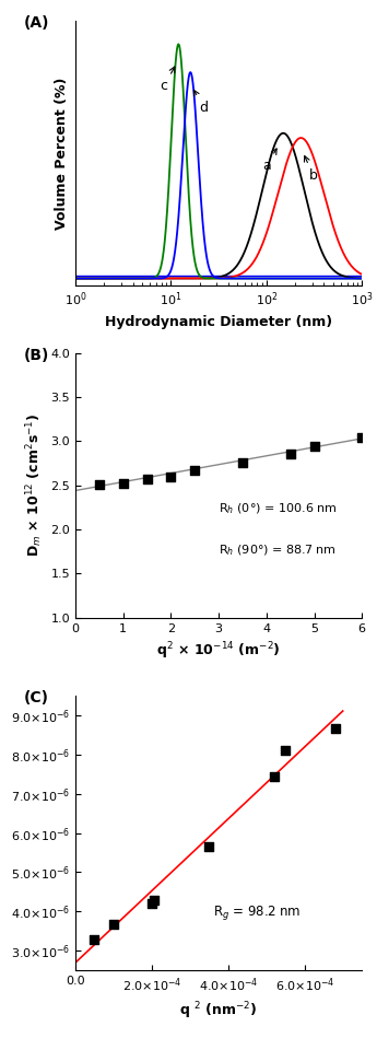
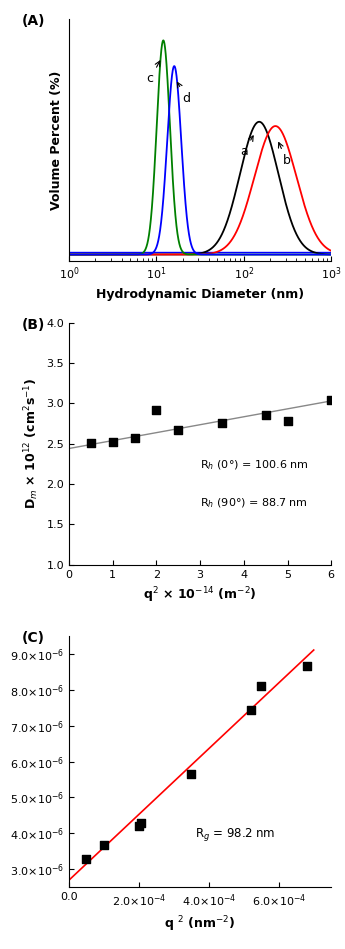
2: 2.60 -> 2.92
5: 2.94 -> 2.78
